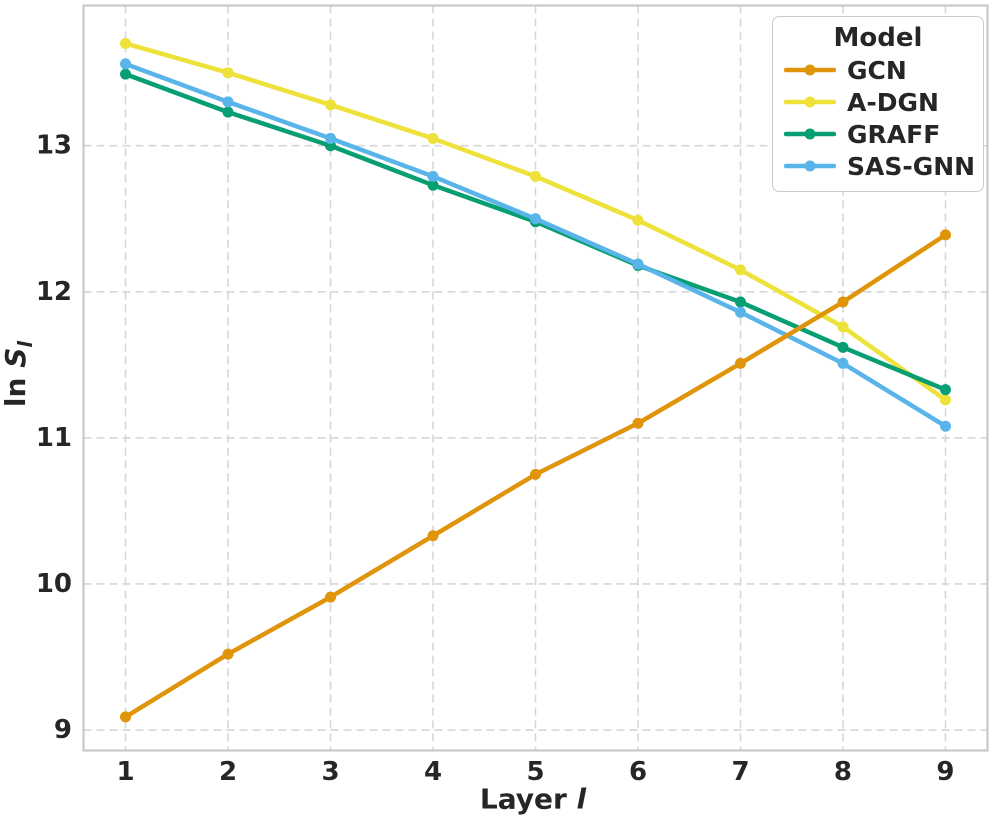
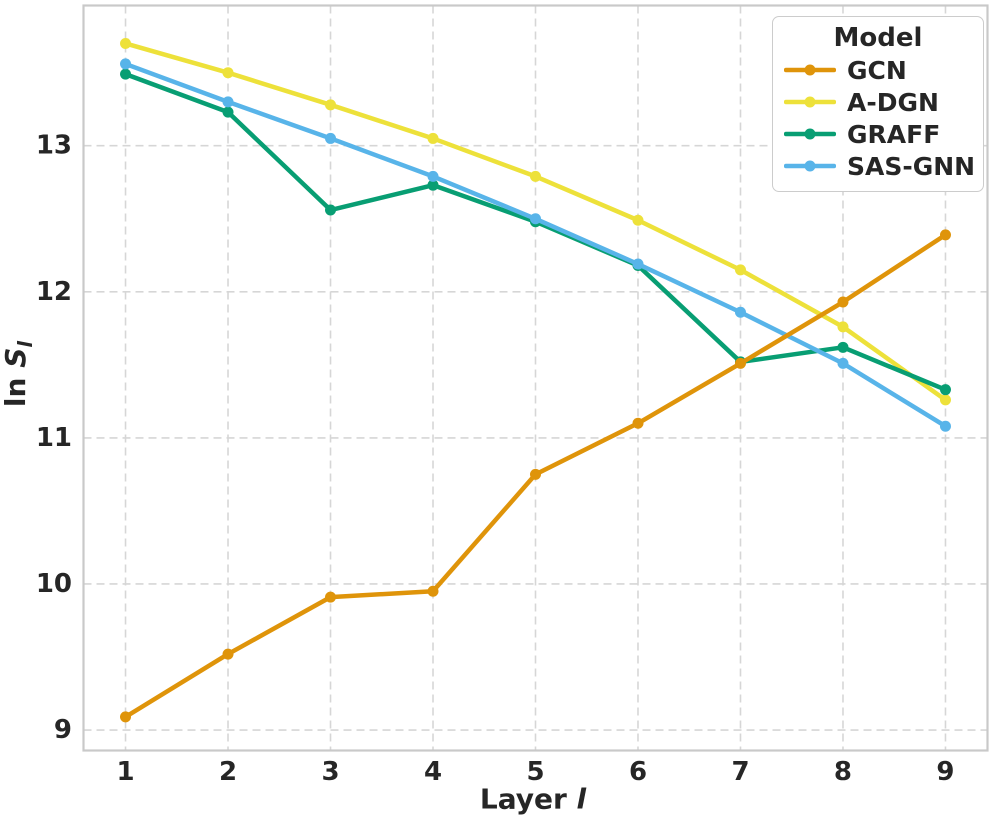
GRAFF/3: 13.00 -> 12.56
GCN/4: 10.33 -> 9.95
GRAFF/7: 11.93 -> 11.52
